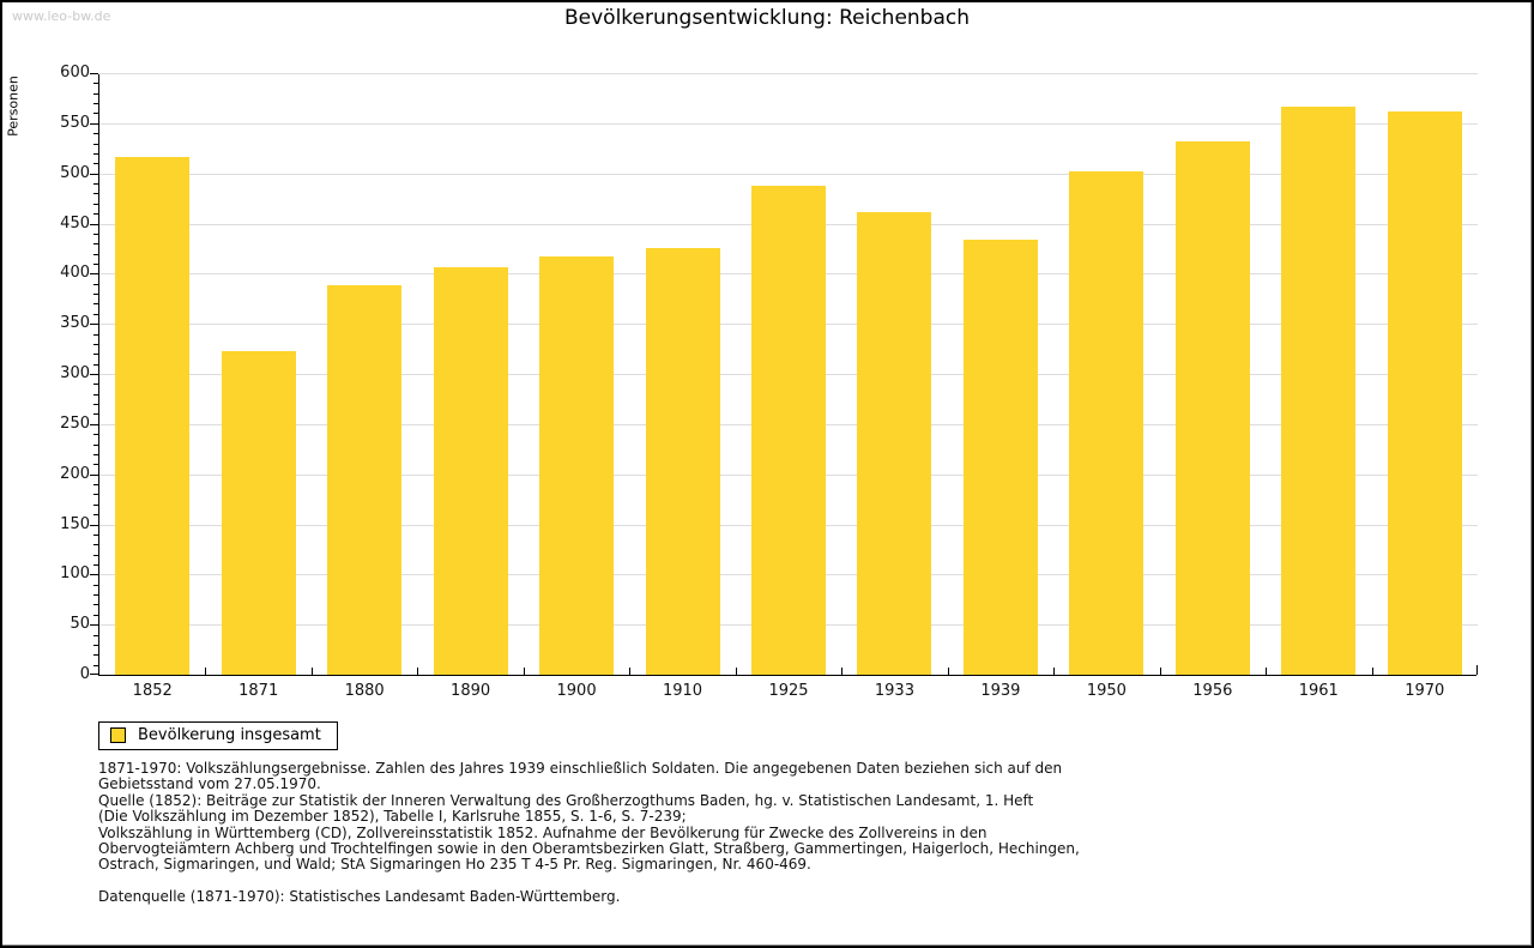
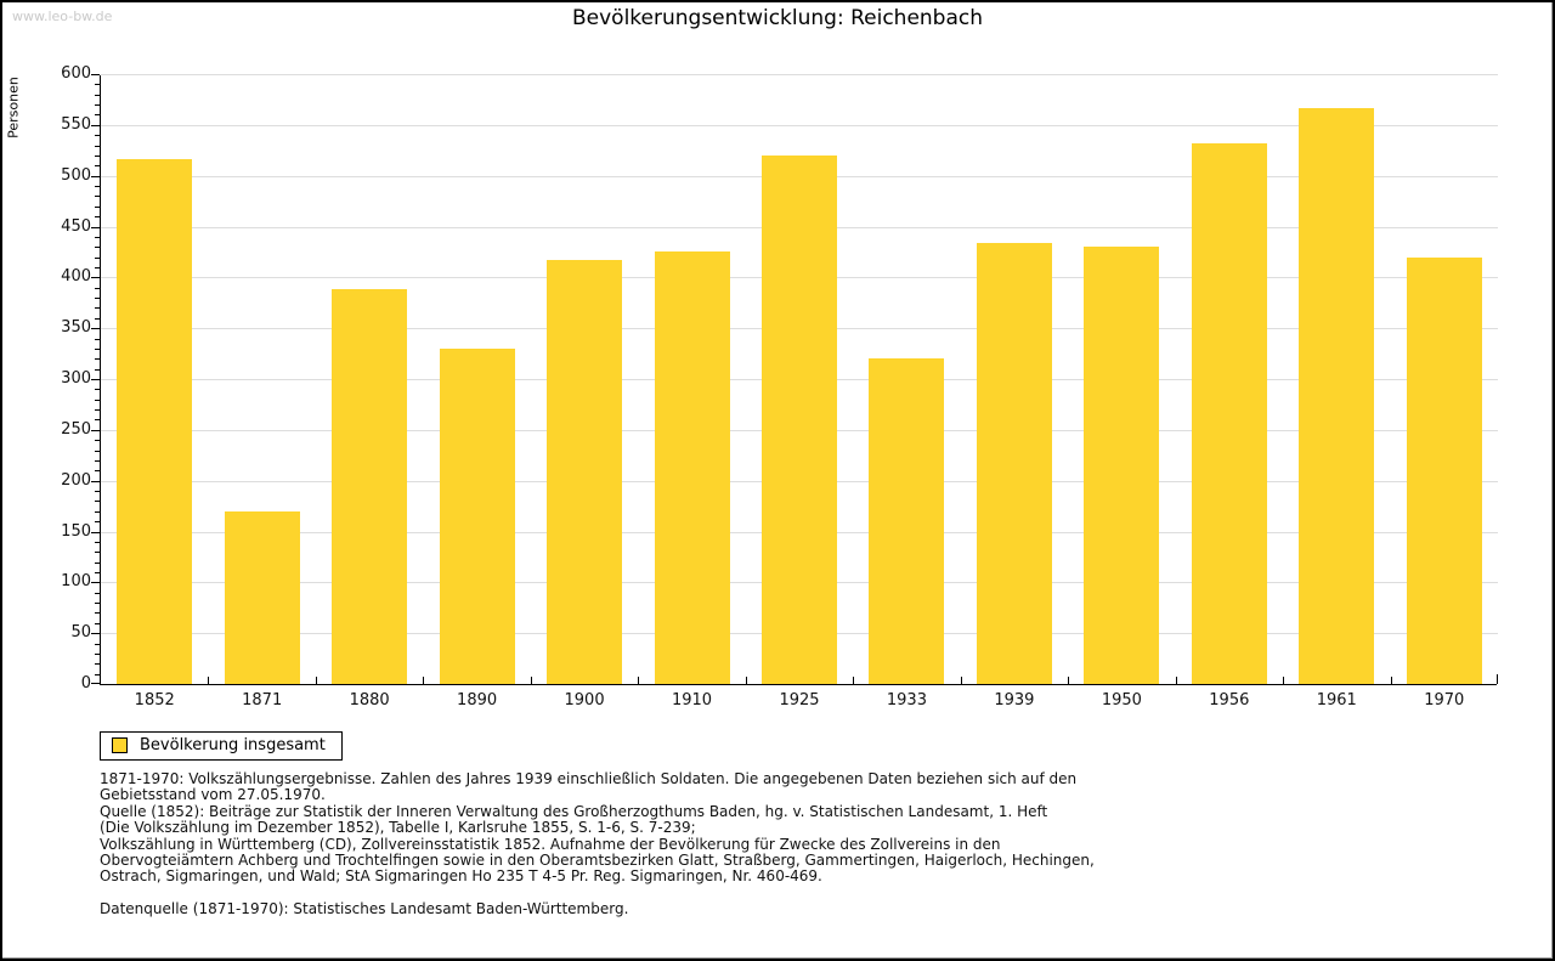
1871: 320 -> 170
1890: 410 -> 330
1925: 490 -> 520
1933: 460 -> 320
1950: 500 -> 430
1970: 560 -> 420
